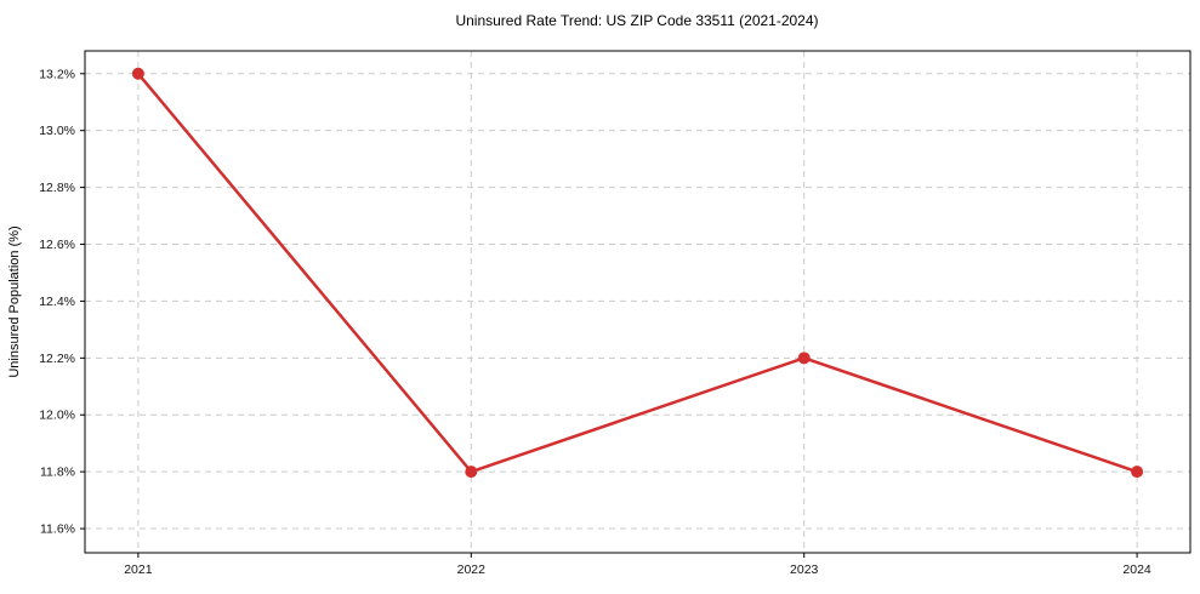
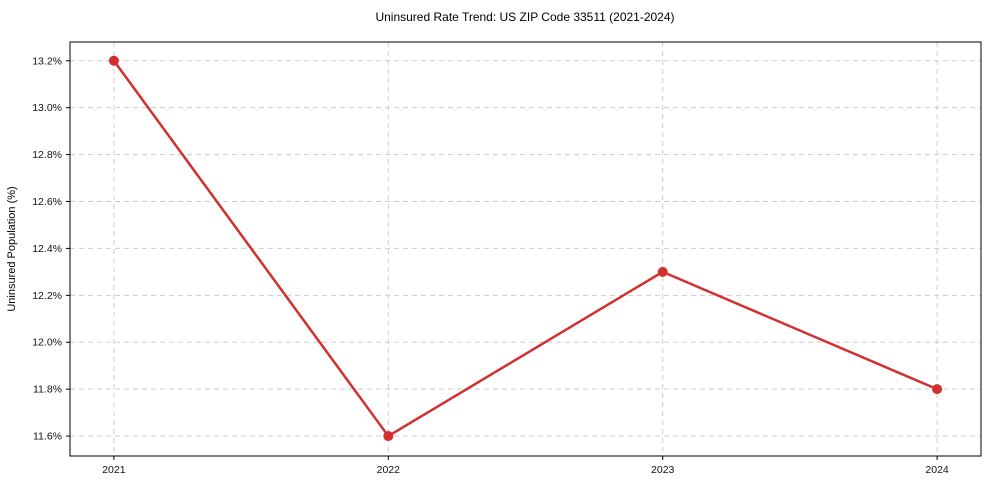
2022: 11.8% -> 11.6%
2023: 12.2% -> 12.3%
